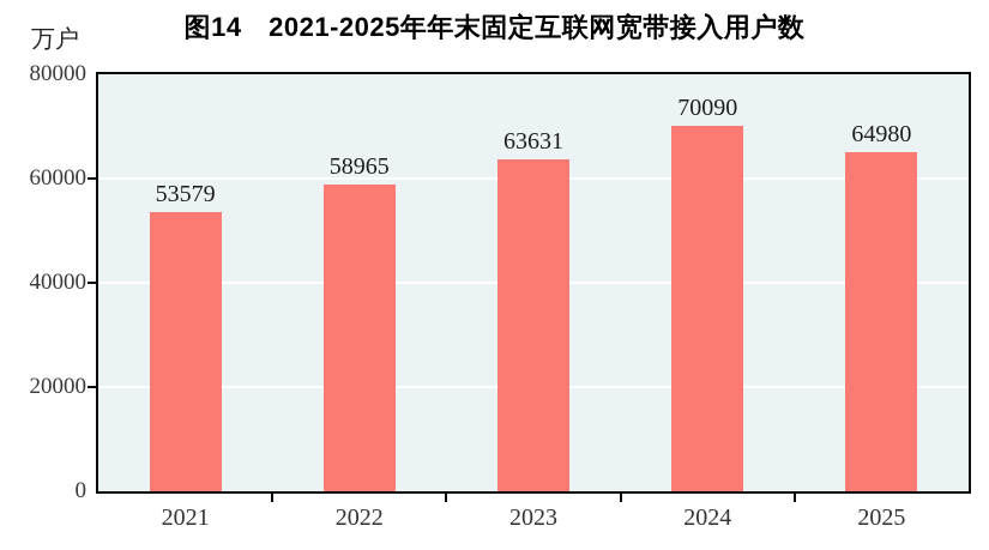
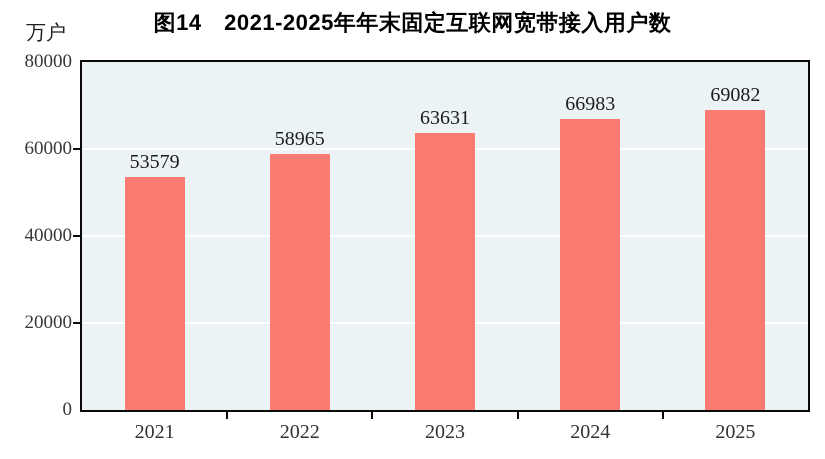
2024: 70090 -> 66983
2025: 64980 -> 69082
